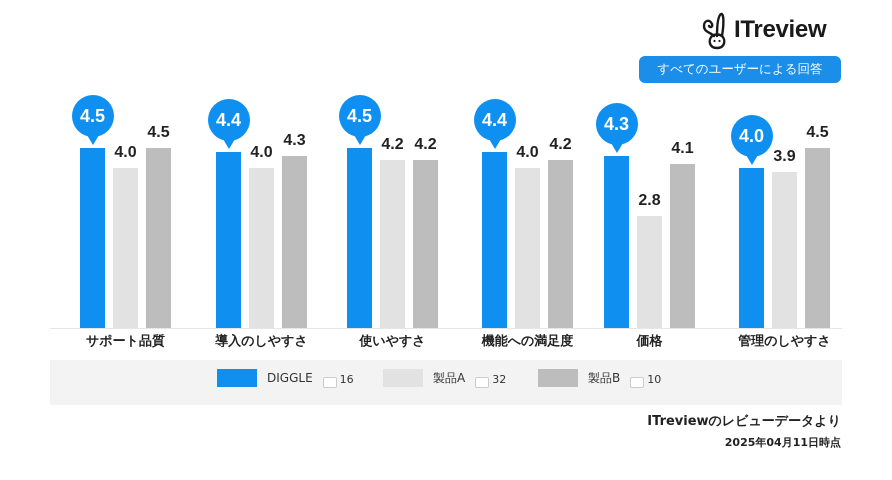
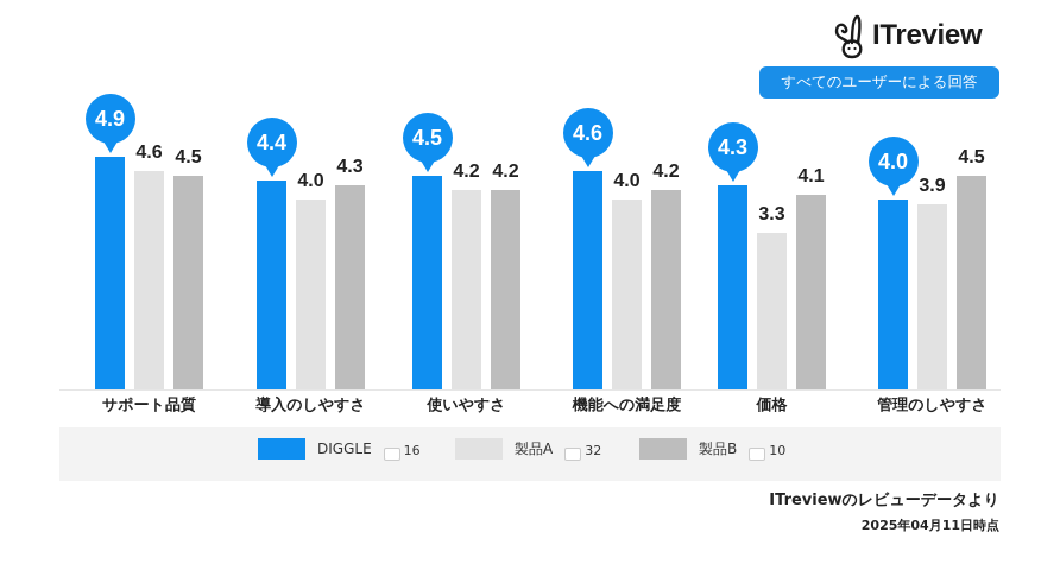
DIGGLE/サポート品質: 4.5 -> 4.9
製品A/サポート品質: 4.0 -> 4.6
DIGGLE/機能への満足度: 4.4 -> 4.6
製品A/価格: 2.8 -> 3.3
